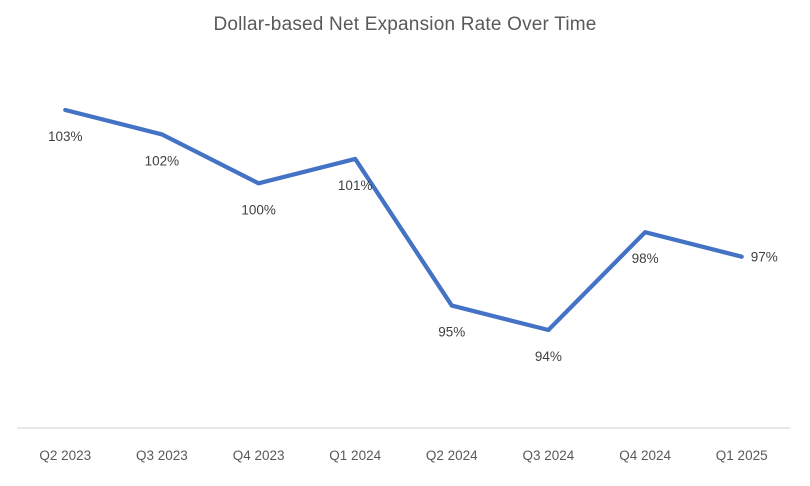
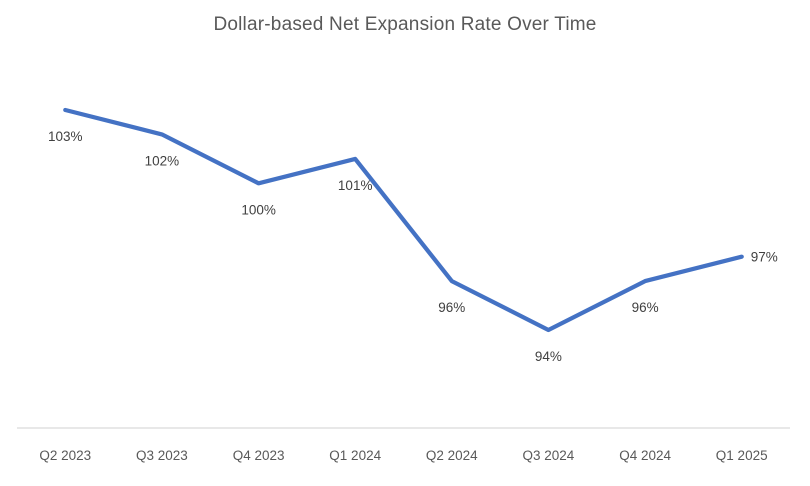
Q2 2024: 95% -> 96%
Q4 2024: 98% -> 96%
